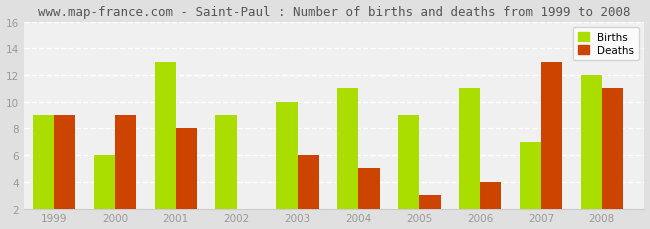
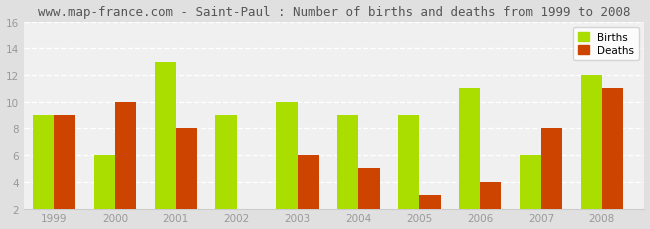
Deaths/2000: 9 -> 10
Births/2004: 11 -> 9
Births/2007: 7 -> 6
Deaths/2007: 13 -> 8
